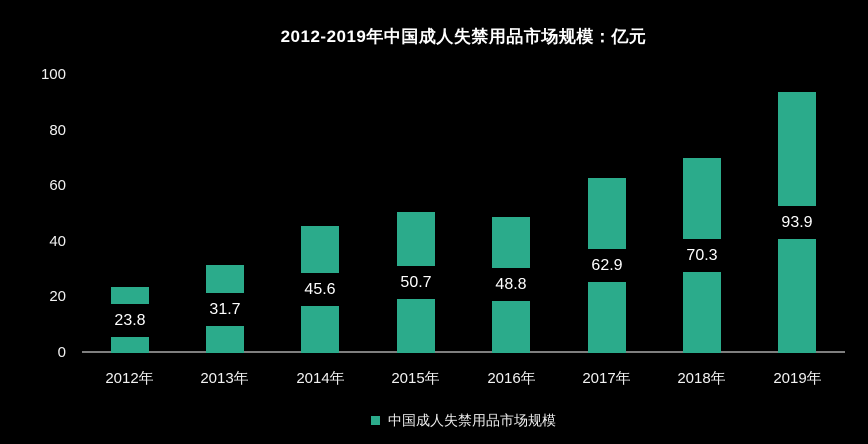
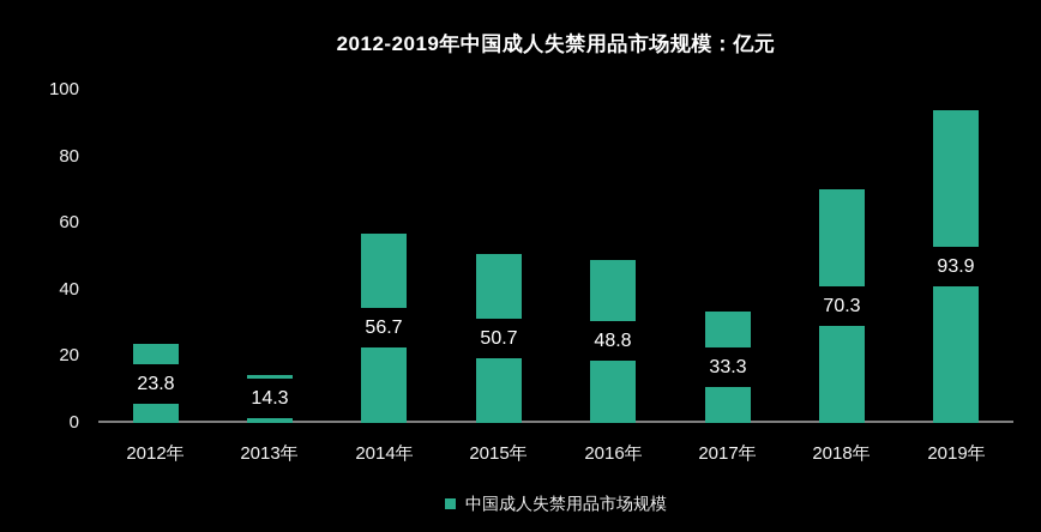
2013年: 31.7 -> 14.3
2014年: 45.6 -> 56.7
2017年: 62.9 -> 33.3
